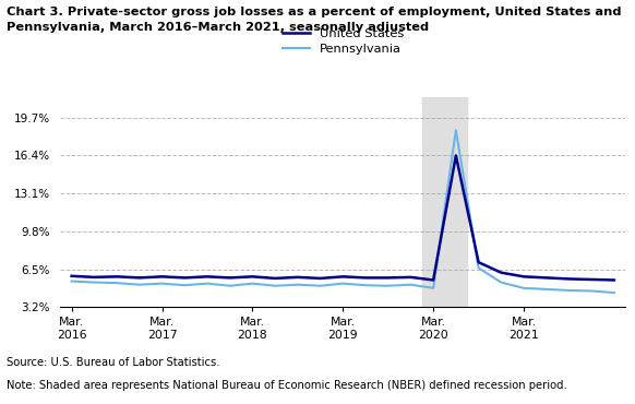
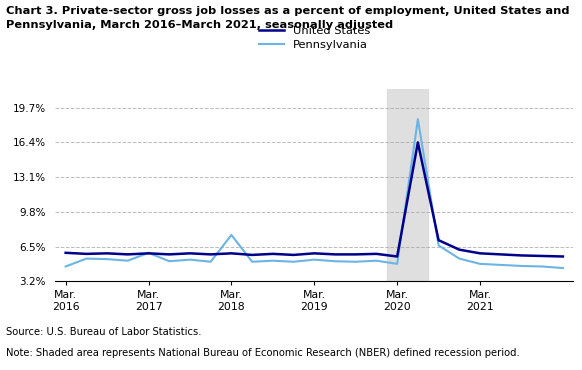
Pennsylvania/Mar. 2016: 5.5% -> 4.6%
Pennsylvania/Mar. 2017: 5.2% -> 5.9%
Pennsylvania/Mar. 2018: 5.2% -> 7.6%
